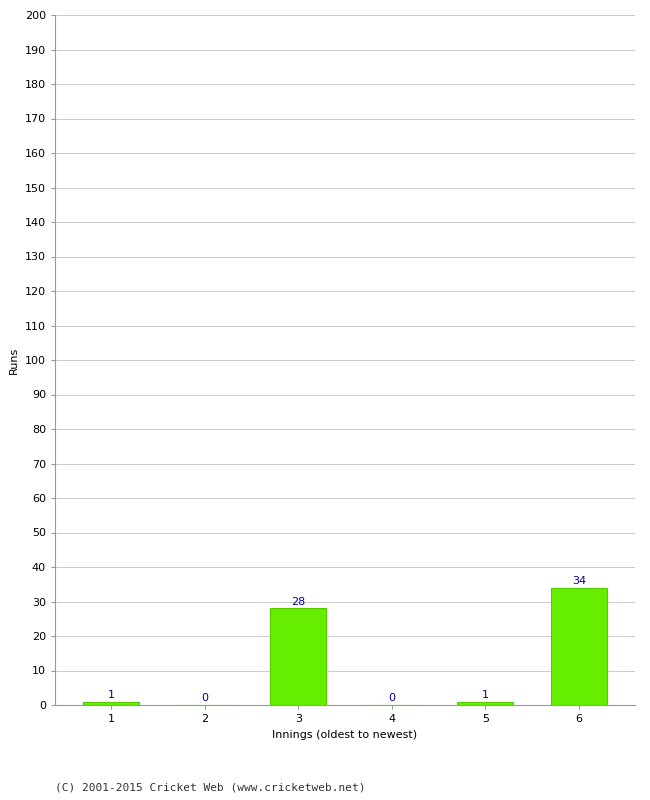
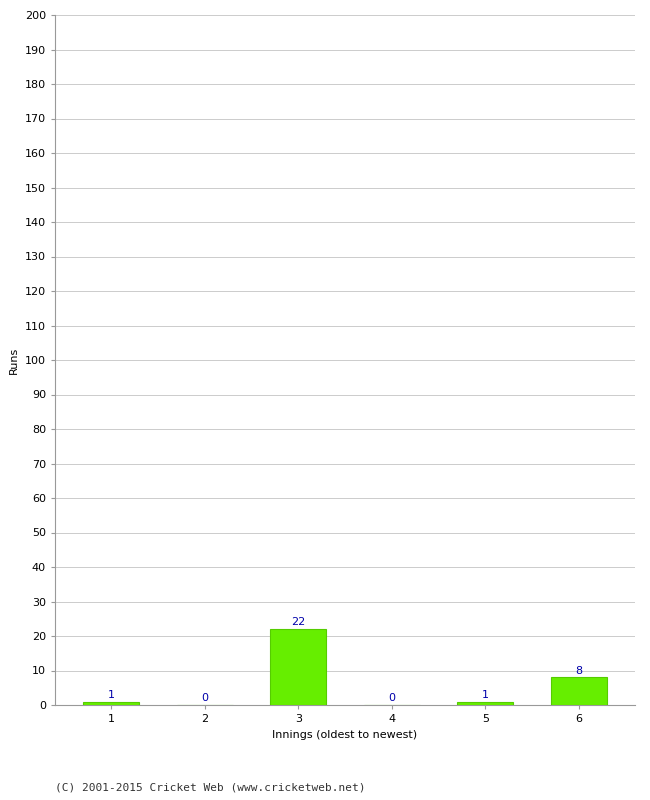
3: 28 -> 22
6: 34 -> 8
